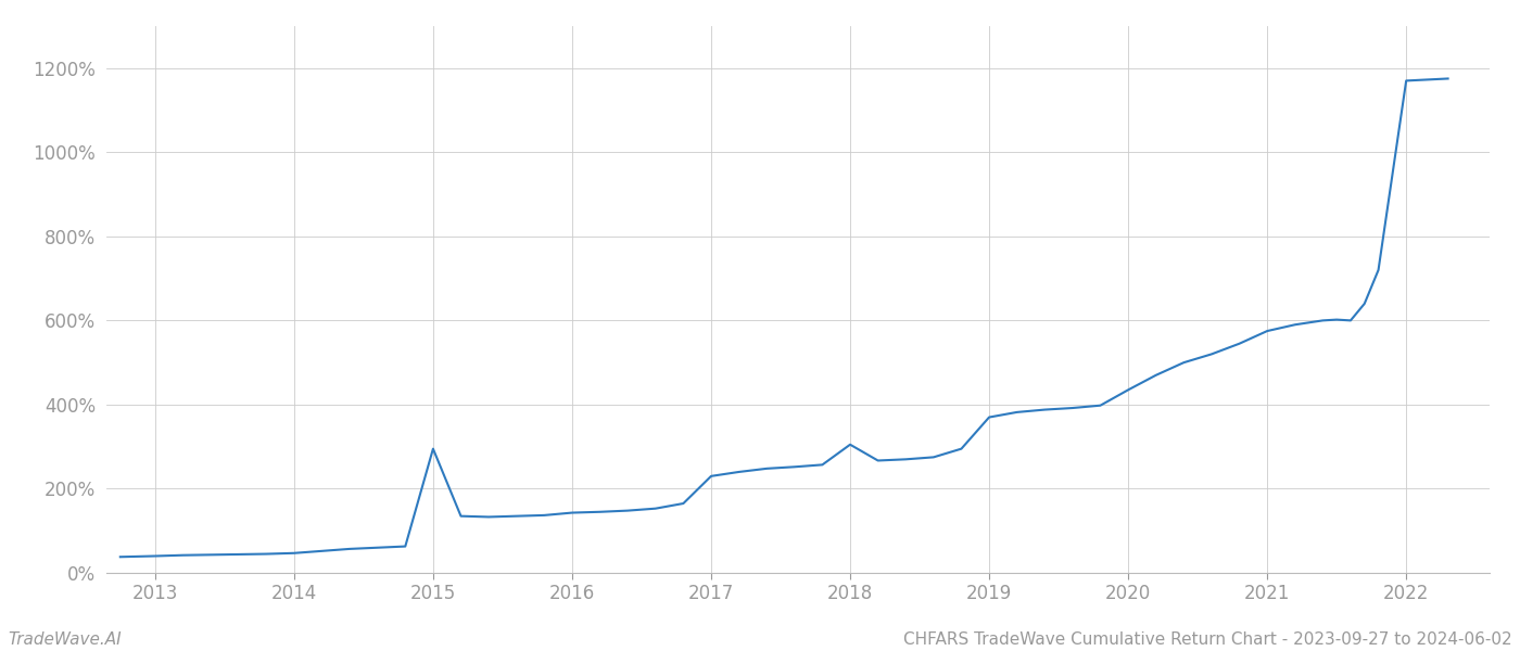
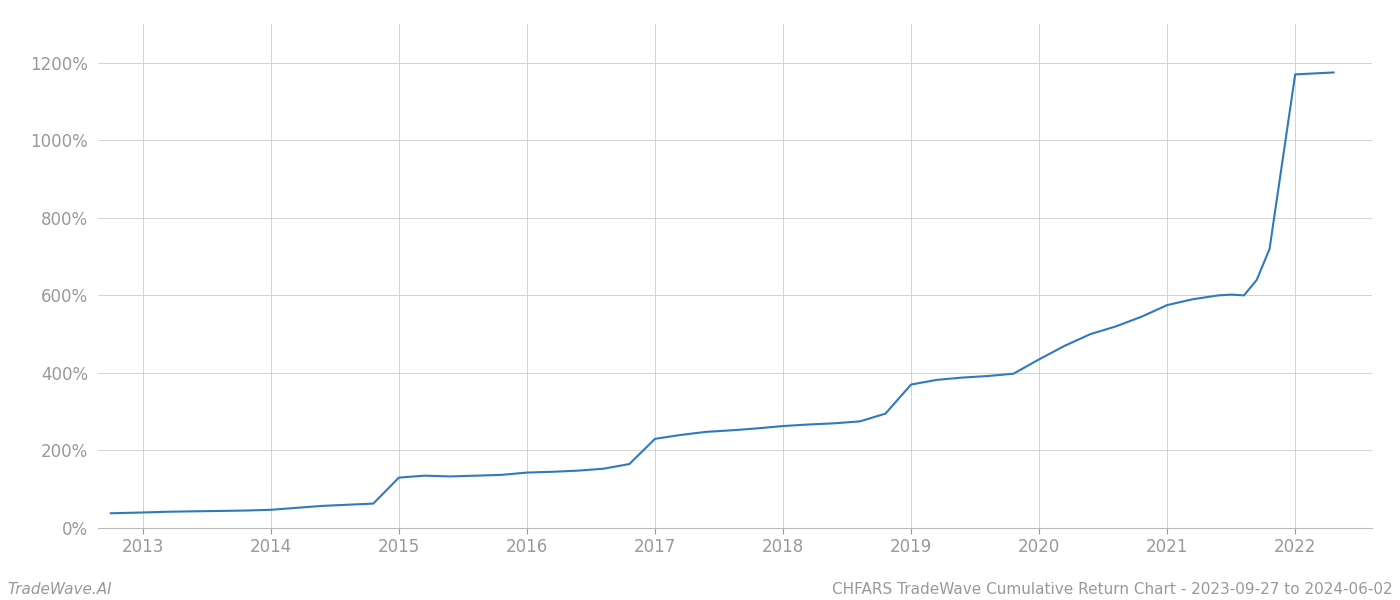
2015: 295% -> 130%
2018: 305% -> 263%
